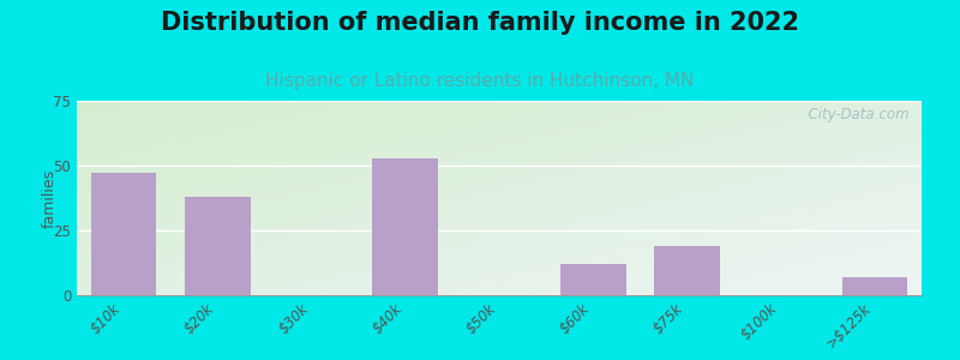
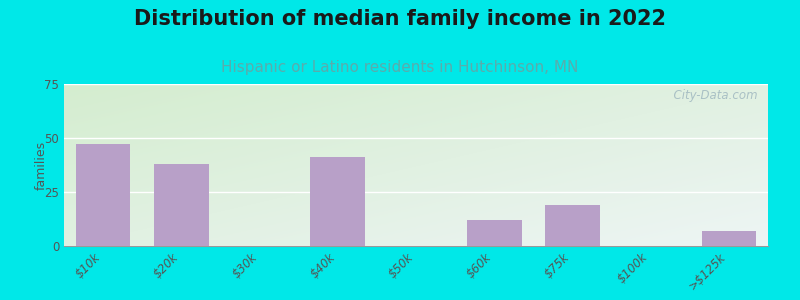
$40k: 53 -> 41
